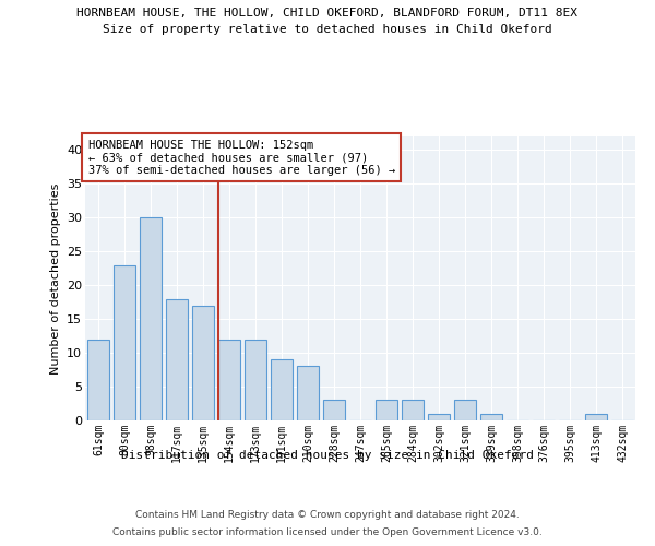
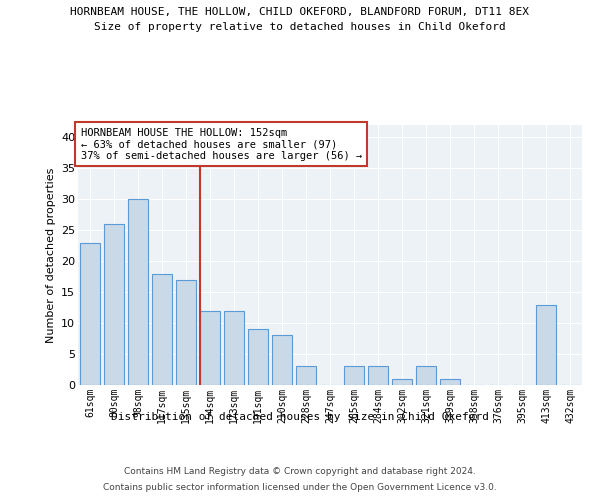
61sqm: 12 -> 23
80sqm: 23 -> 26
413sqm: 1 -> 13
